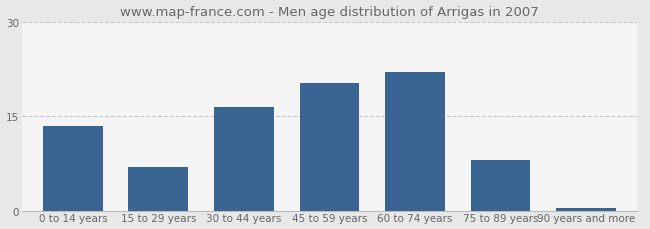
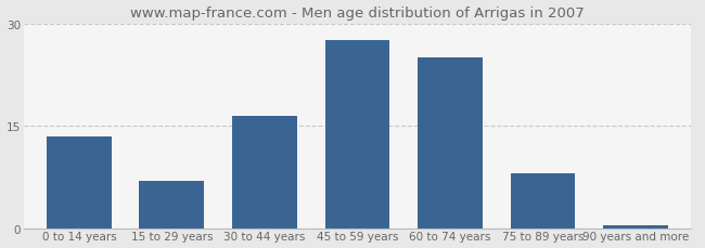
45 to 59 years: 20.2 -> 27.5
60 to 74 years: 22.0 -> 25.0
